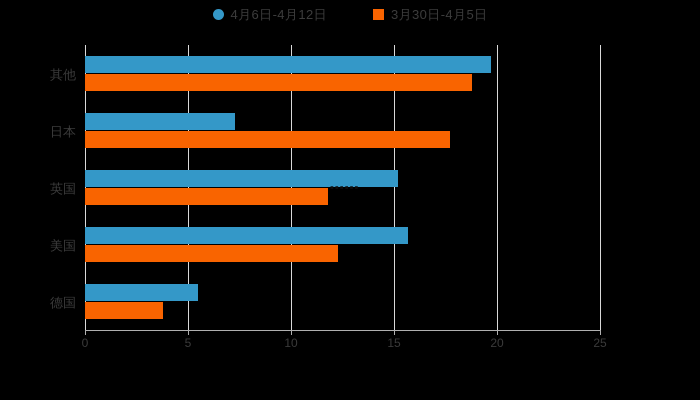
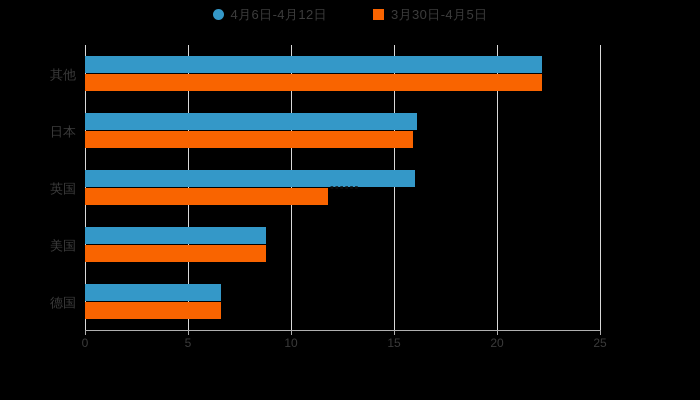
4月6日-4月12日/其他: 19.7 -> 22.2
3月30日-4月5日/其他: 18.8 -> 22.2
4月6日-4月12日/日本: 7.3 -> 16.1
3月30日-4月5日/日本: 17.7 -> 15.9
4月6日-4月12日/英国: 15.2 -> 16.0
4月6日-4月12日/美国: 15.7 -> 8.8
3月30日-4月5日/美国: 12.3 -> 8.8
4月6日-4月12日/德国: 5.5 -> 6.6
3月30日-4月5日/德国: 3.8 -> 6.6
